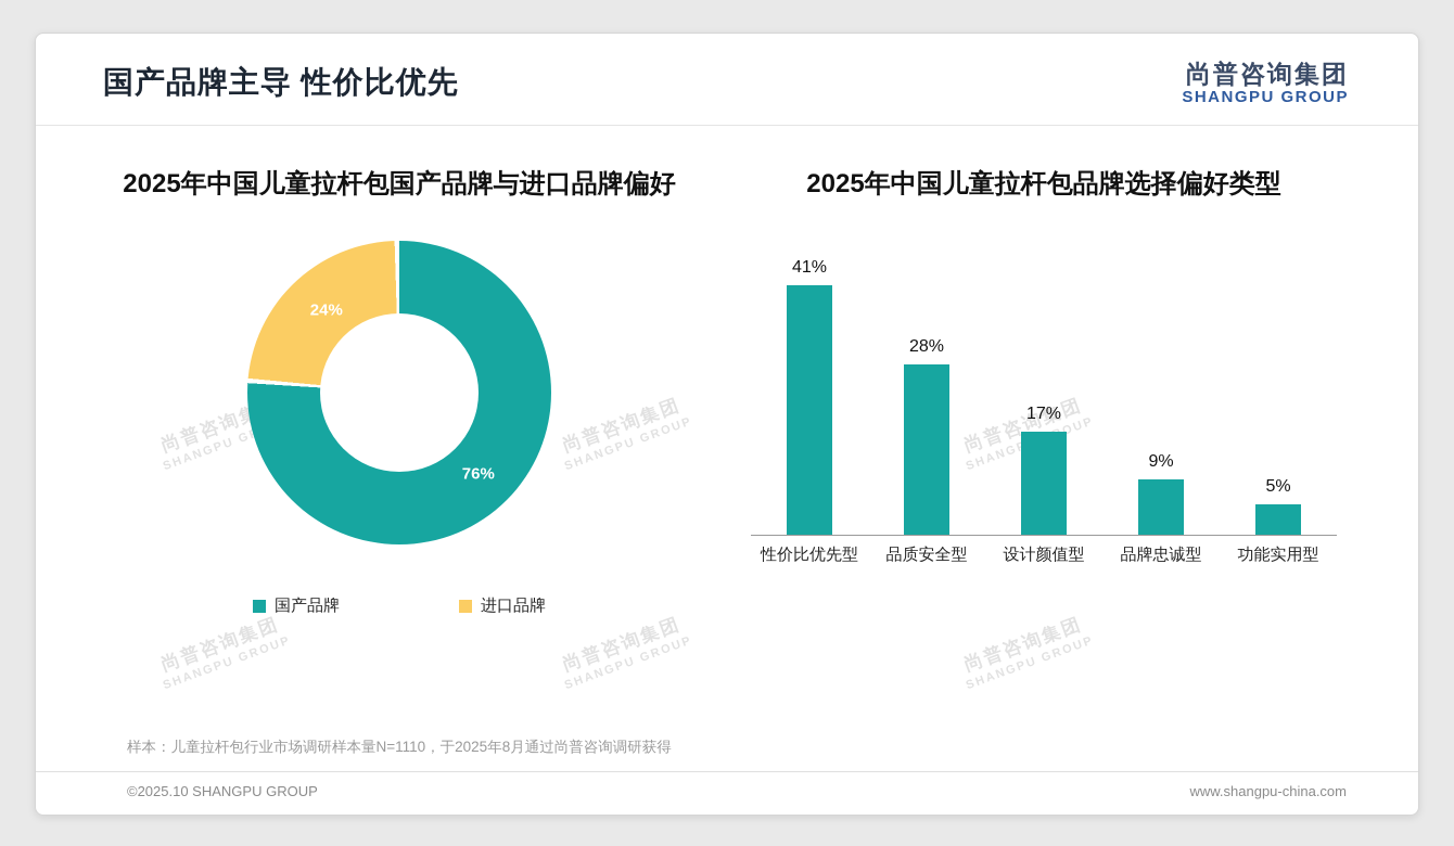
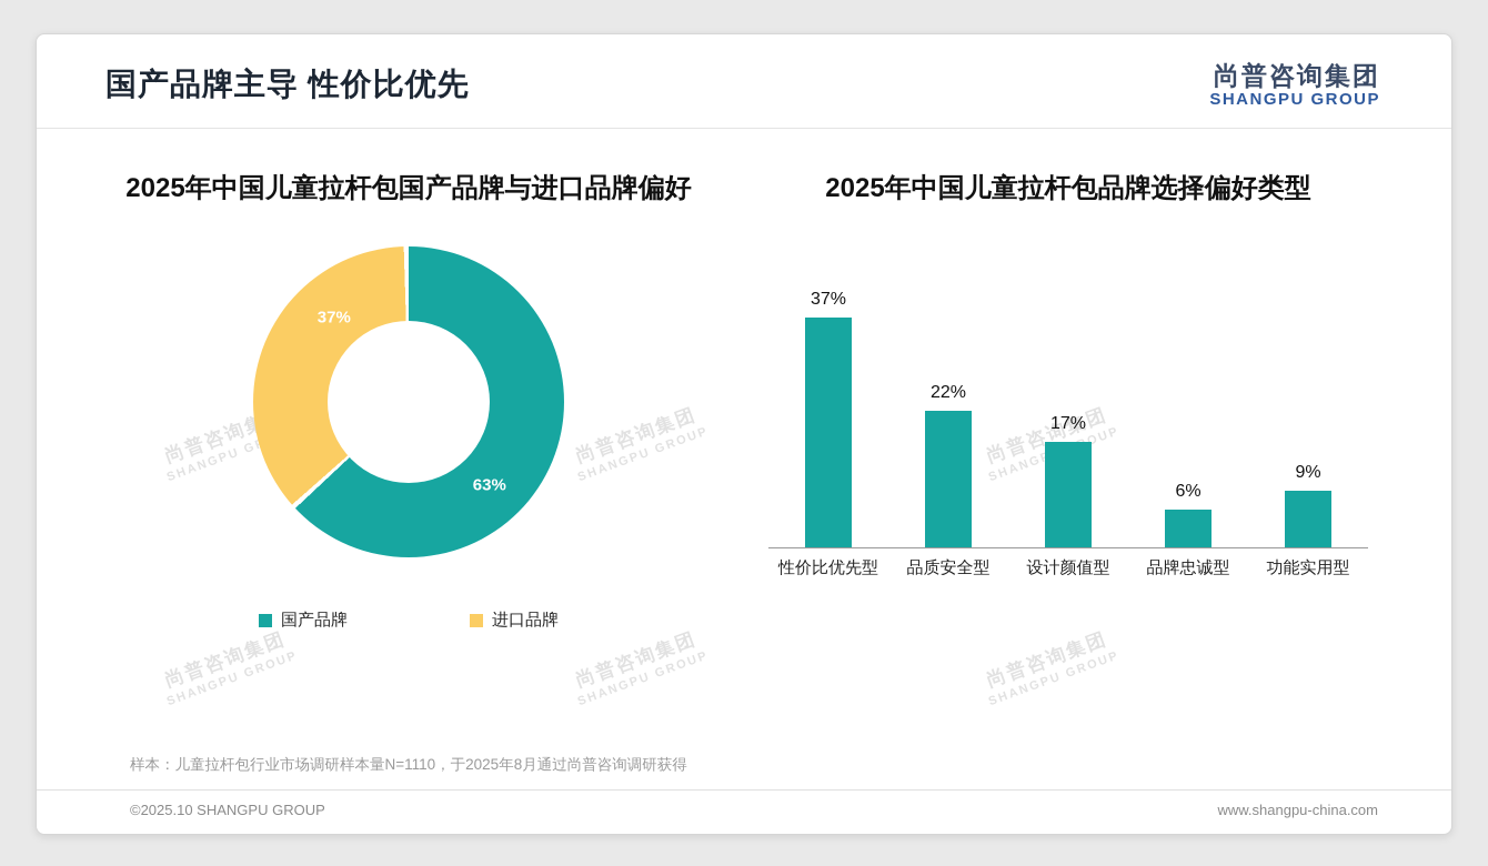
2025年中国儿童拉杆包国产品牌与进口品牌偏好/国产品牌: 76% -> 63%
2025年中国儿童拉杆包国产品牌与进口品牌偏好/进口品牌: 24% -> 37%
2025年中国儿童拉杆包品牌选择偏好类型/性价比优先型: 41% -> 37%
2025年中国儿童拉杆包品牌选择偏好类型/品质安全型: 28% -> 22%
2025年中国儿童拉杆包品牌选择偏好类型/品牌忠诚型: 9% -> 6%
2025年中国儿童拉杆包品牌选择偏好类型/功能实用型: 5% -> 9%
